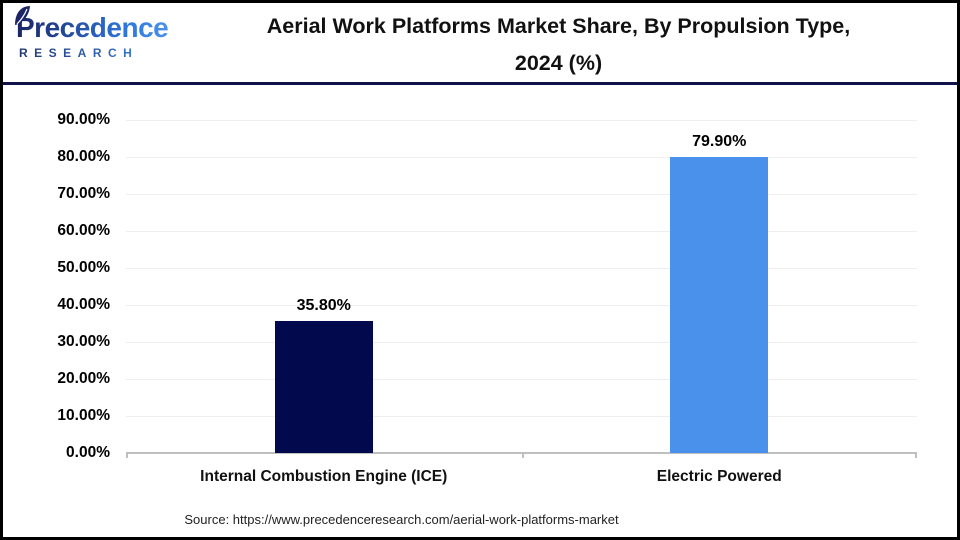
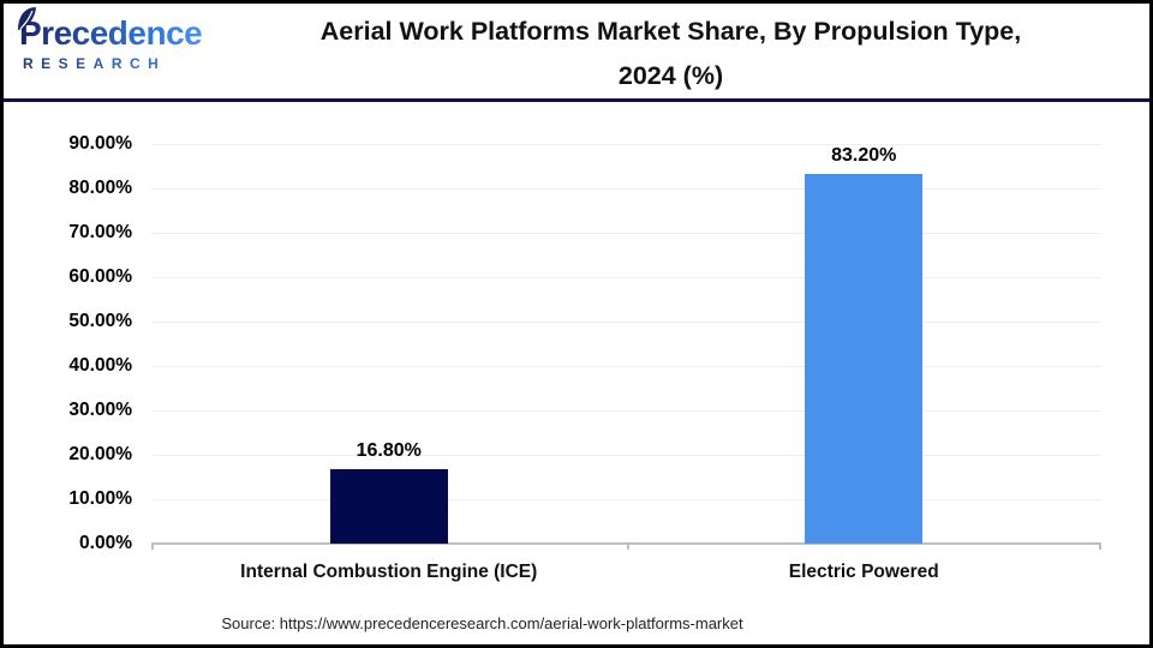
Internal Combustion Engine (ICE): 35.80% -> 16.80%
Electric Powered: 79.90% -> 83.20%
